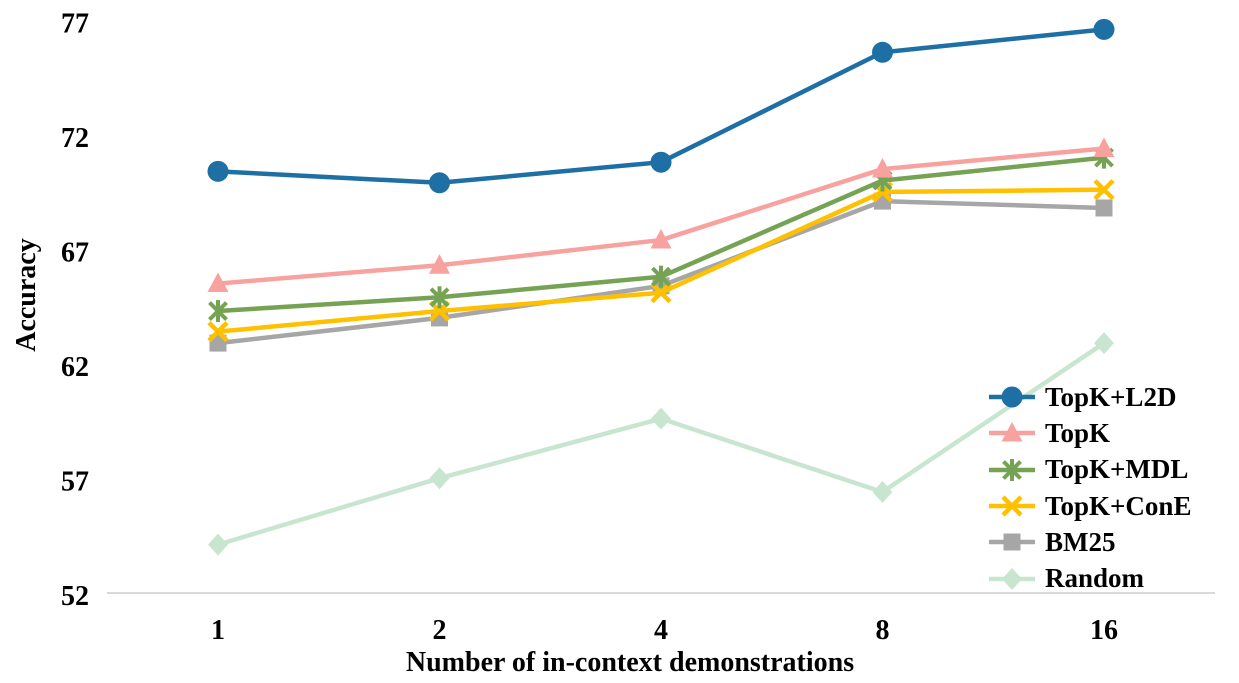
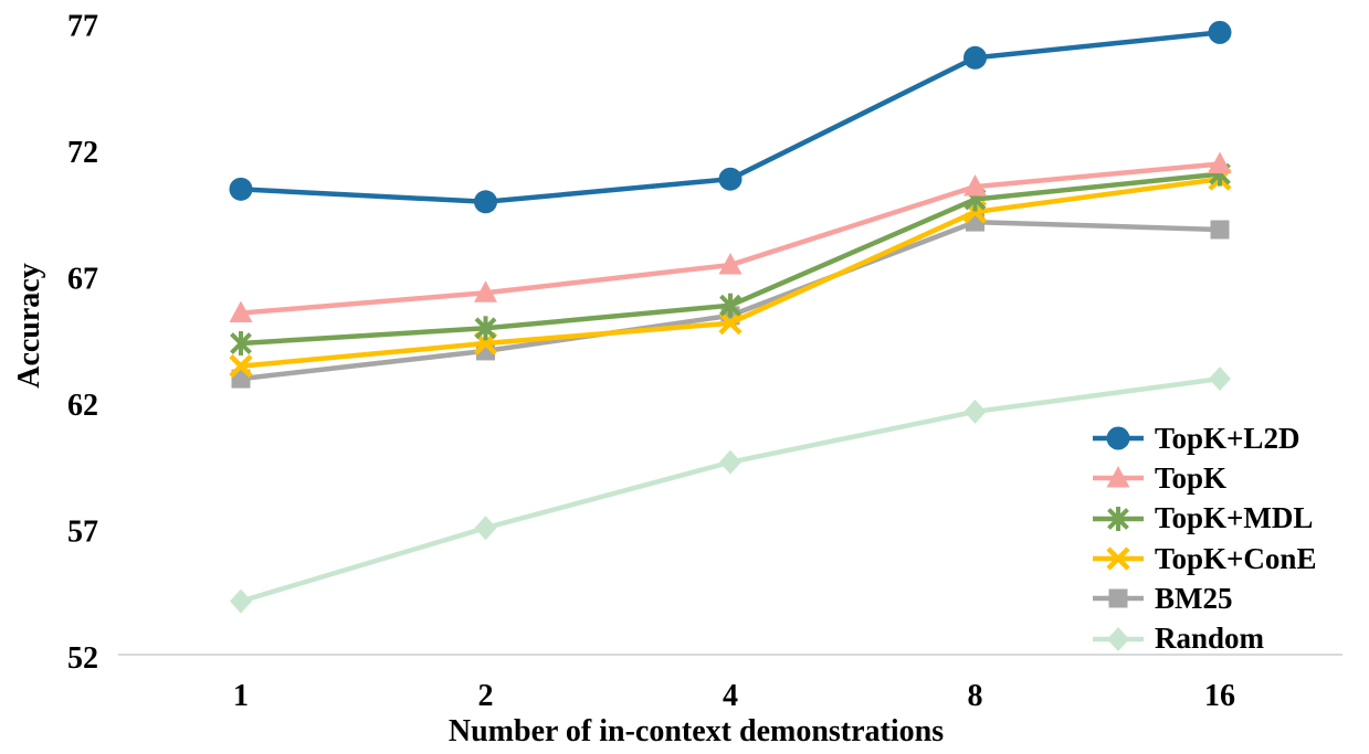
Random/8: 56.5 -> 61.7
TopK+ConE/16: 69.7 -> 70.9
